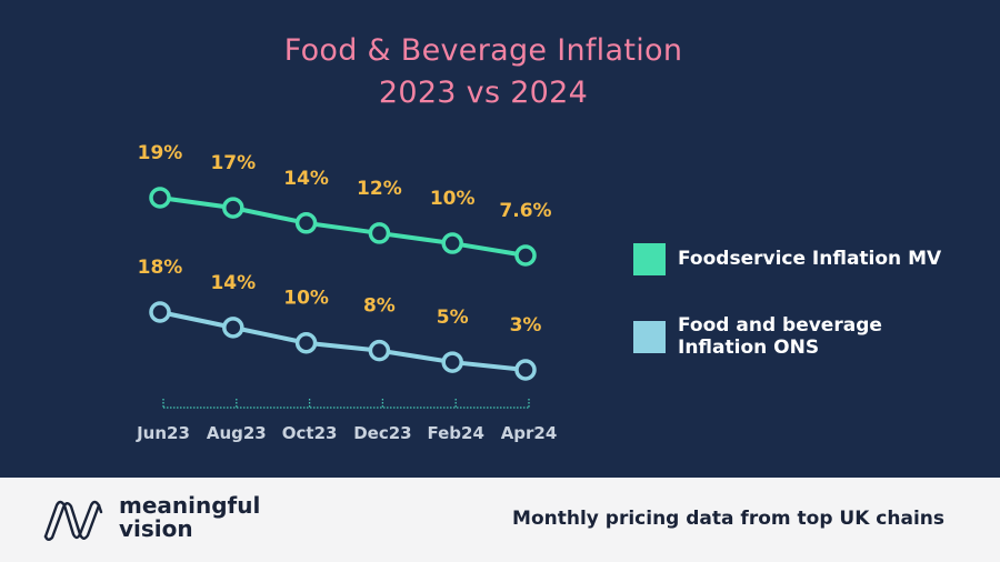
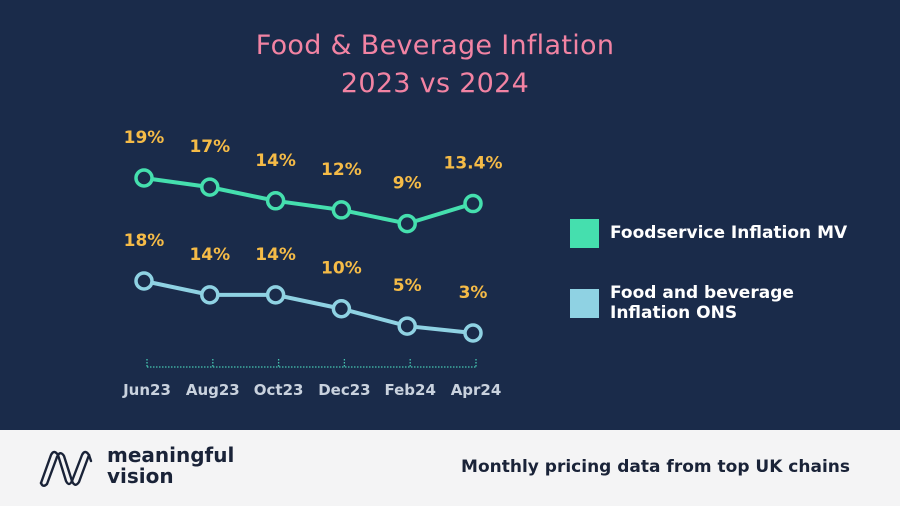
Food and beverage Inflation ONS/Oct23: 10% -> 14%
Food and beverage Inflation ONS/Dec23: 8% -> 10%
Foodservice Inflation MV/Feb24: 10% -> 9%
Foodservice Inflation MV/Apr24: 7.6% -> 13.4%
